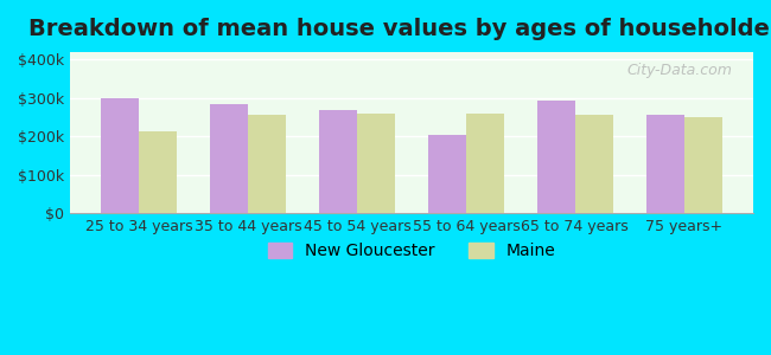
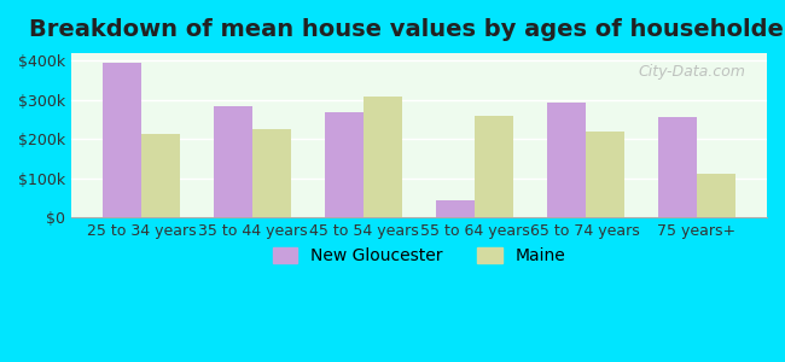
New Gloucester/25 to 34 years: $300k -> $395k
Maine/35 to 44 years: $255k -> $225k
Maine/45 to 54 years: $260k -> $310k
New Gloucester/55 to 64 years: $205k -> $45k
Maine/65 to 74 years: $257k -> $220k
Maine/75 years+: $250k -> $110k
